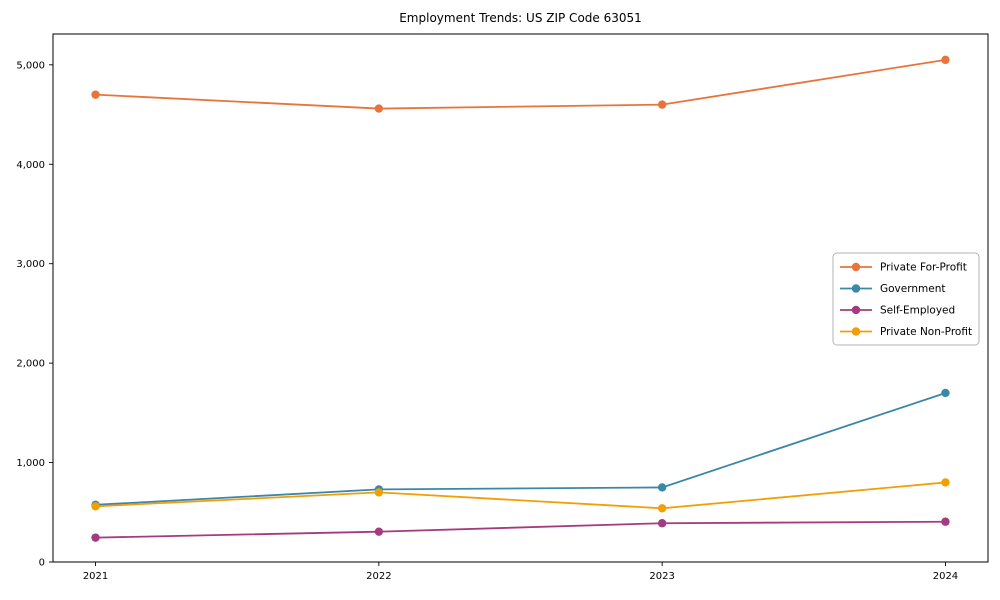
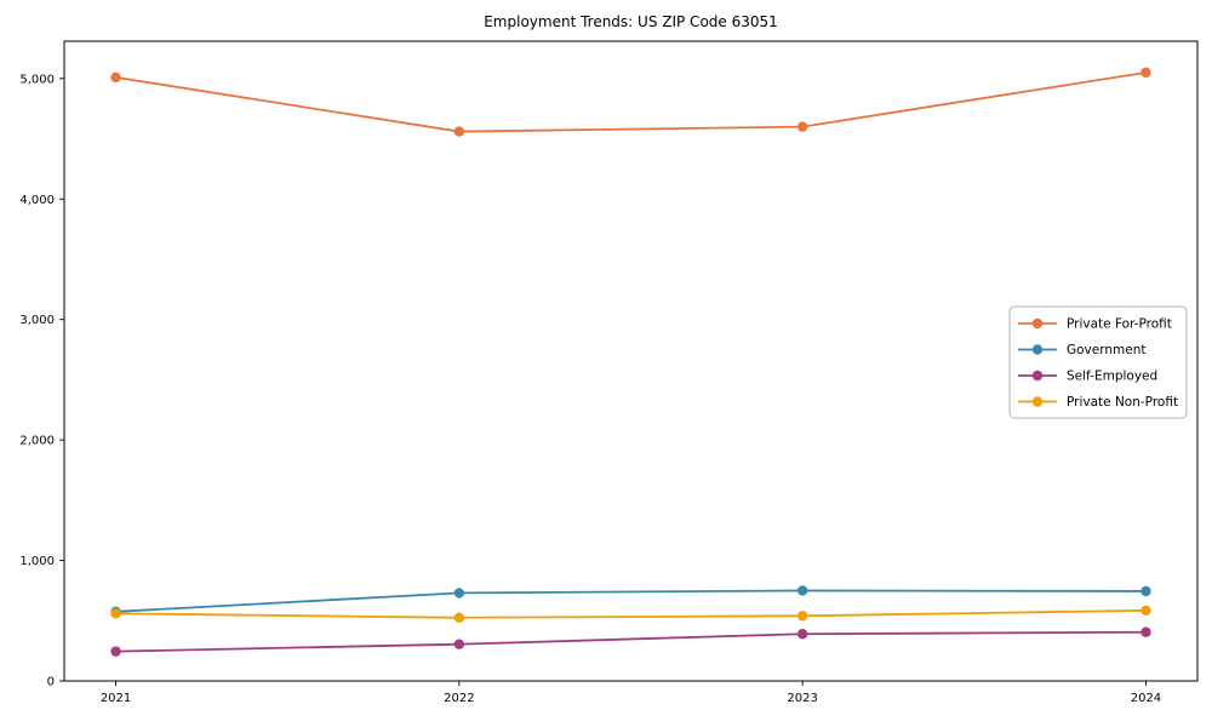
Private For-Profit/2021: 4700 -> 5000
Private Non-Profit/2022: 700 -> 500
Government/2024: 1700 -> 700
Private Non-Profit/2024: 800 -> 600
